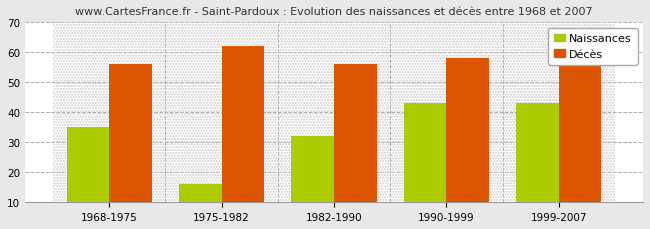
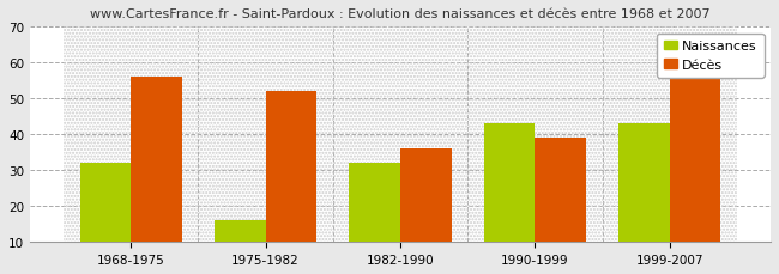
Naissances/1968-1975: 35 -> 32
Décès/1975-1982: 62 -> 52
Décès/1982-1990: 56 -> 36
Décès/1990-1999: 58 -> 39
